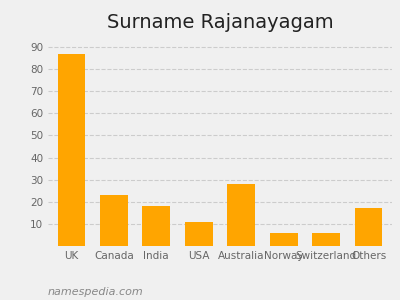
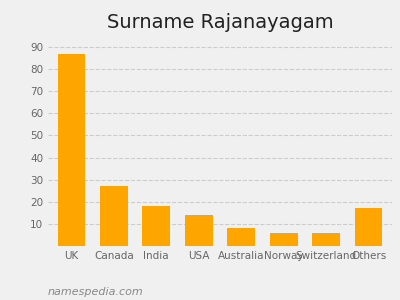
Canada: 23 -> 27
USA: 11 -> 14
Australia: 28 -> 8
